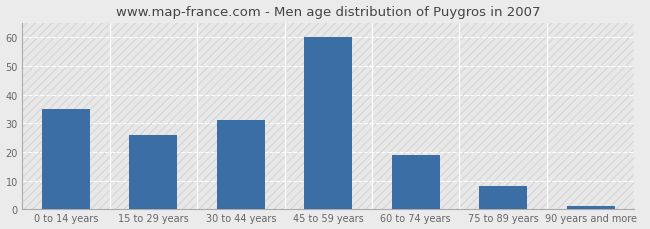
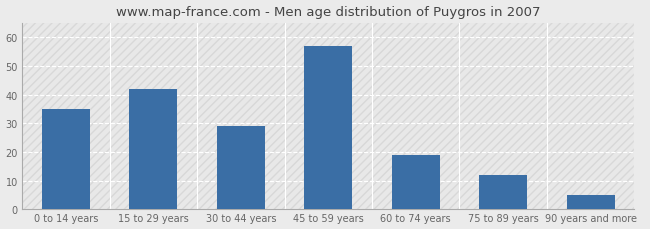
15 to 29 years: 26 -> 42
30 to 44 years: 31 -> 29
45 to 59 years: 60 -> 57
75 to 89 years: 8 -> 12
90 years and more: 1 -> 5
